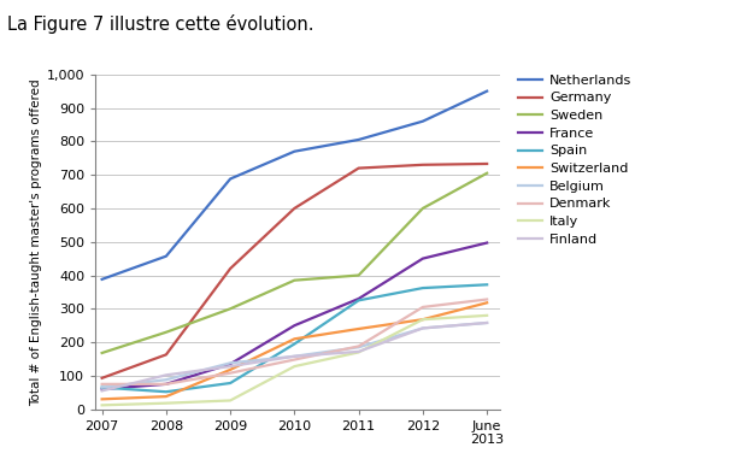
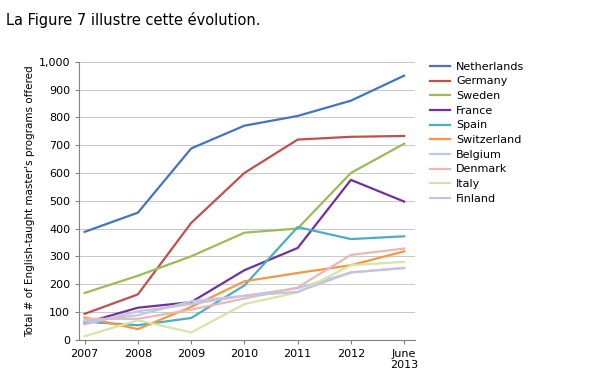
Switzerland/2007: 30 -> 80
France/2008: 75 -> 115
Italy/2008: 18 -> 70
Spain/2011: 325 -> 405
France/2012: 450 -> 575
